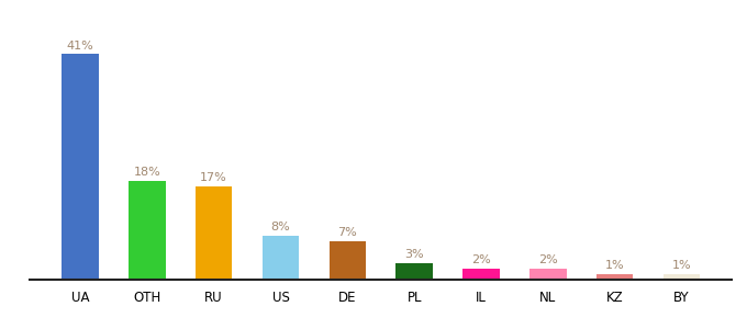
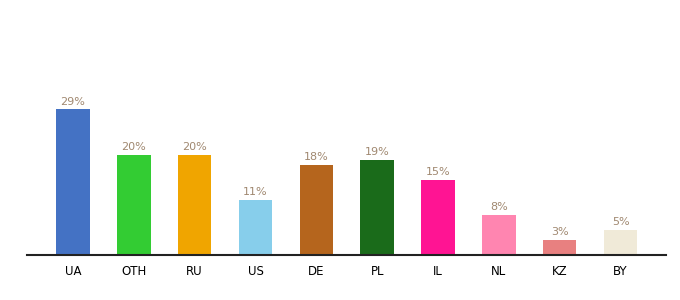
UA: 41% -> 29%
OTH: 18% -> 20%
RU: 17% -> 20%
US: 8% -> 11%
DE: 7% -> 18%
PL: 3% -> 19%
IL: 2% -> 15%
NL: 2% -> 8%
KZ: 1% -> 3%
BY: 1% -> 5%
